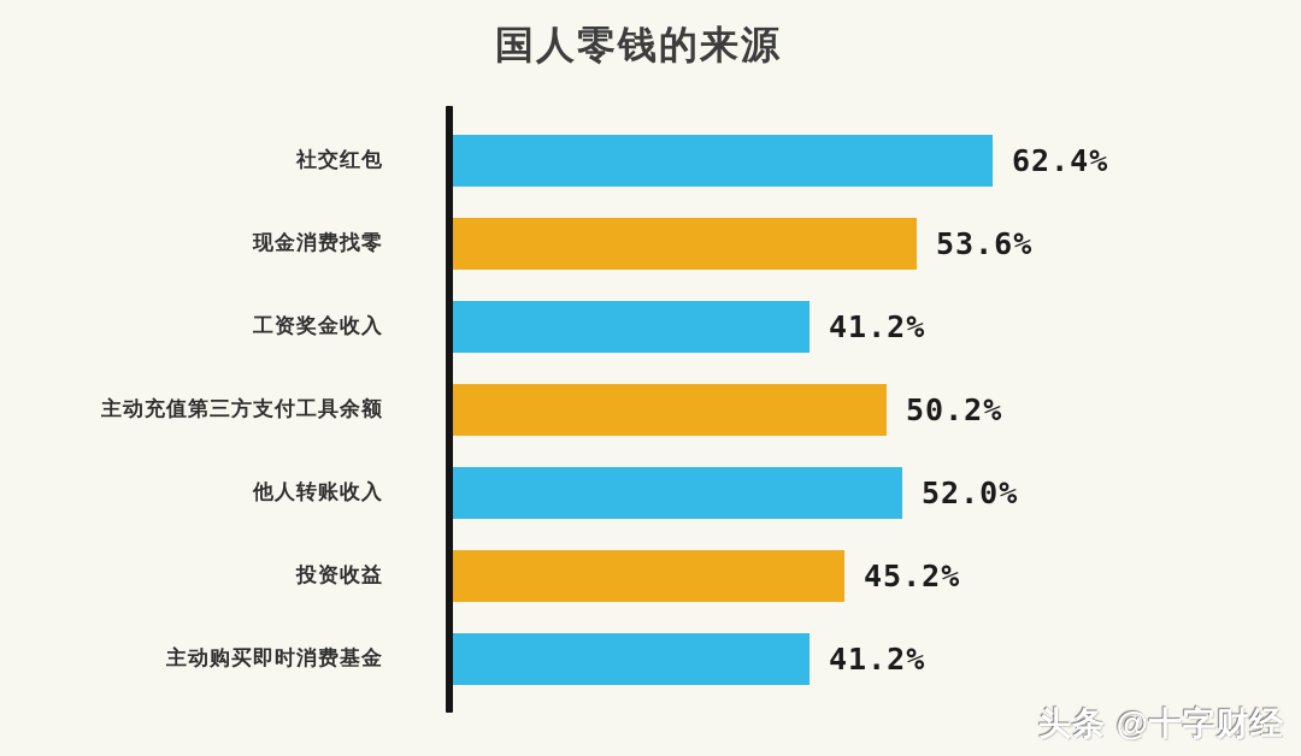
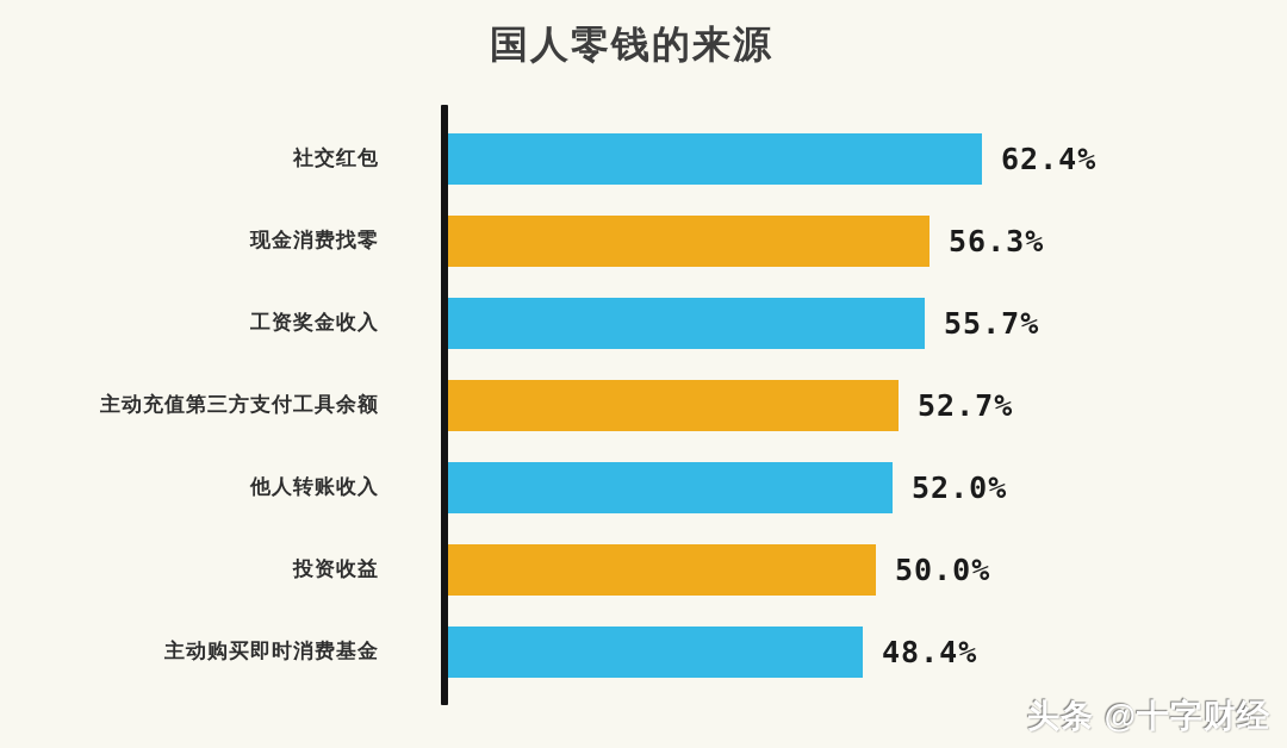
现金消费找零: 53.6% -> 56.3%
工资奖金收入: 41.2% -> 55.7%
主动充值第三方支付工具余额: 50.2% -> 52.7%
投资收益: 45.2% -> 50.0%
主动购买即时消费基金: 41.2% -> 48.4%
